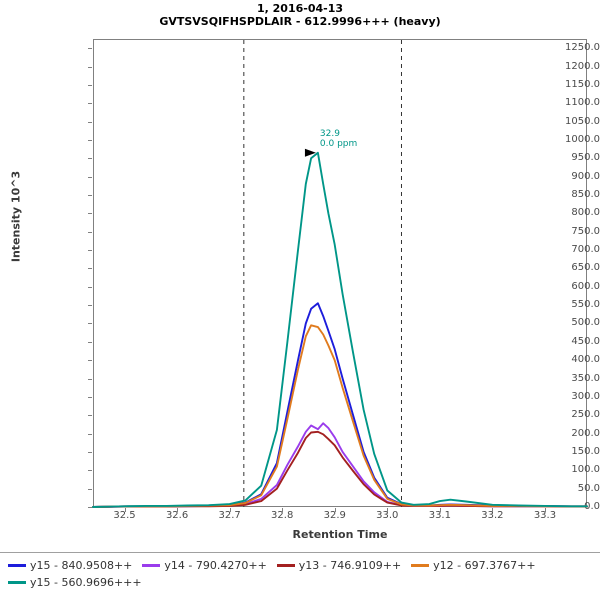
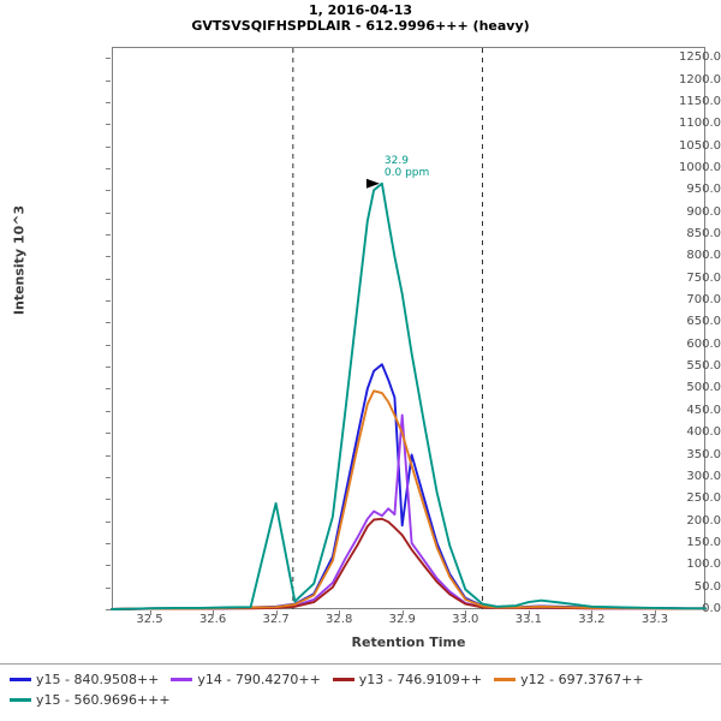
y15 - 560.9696+++/32.7: 10 -> 240
y15 - 840.9508++/32.9: 430 -> 190
y14 - 790.4270++/32.9: 190 -> 440
